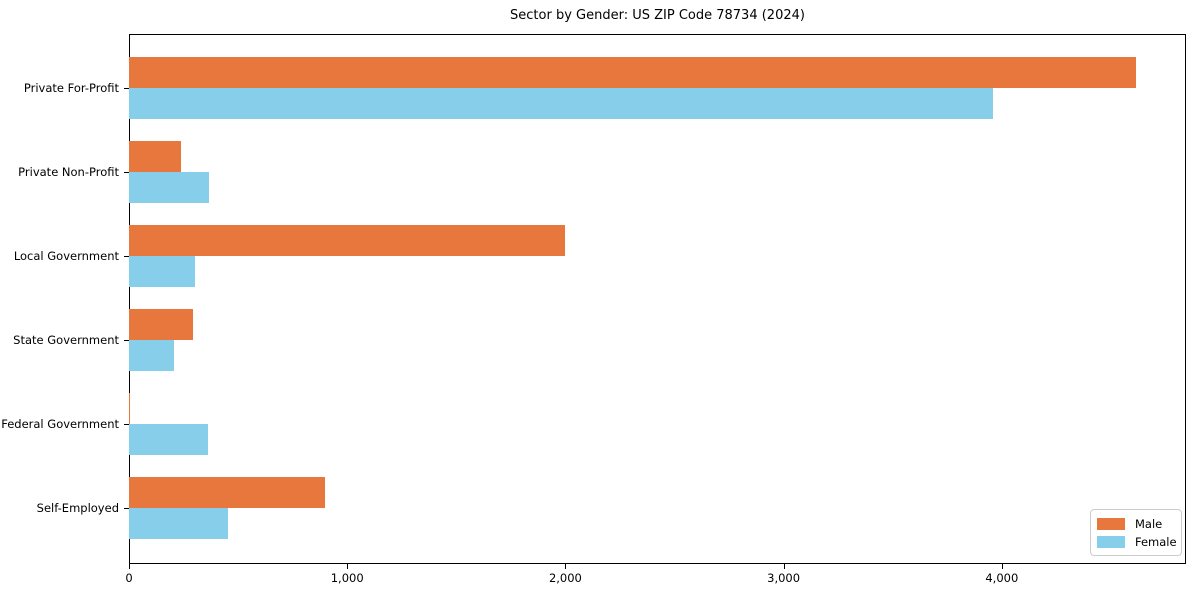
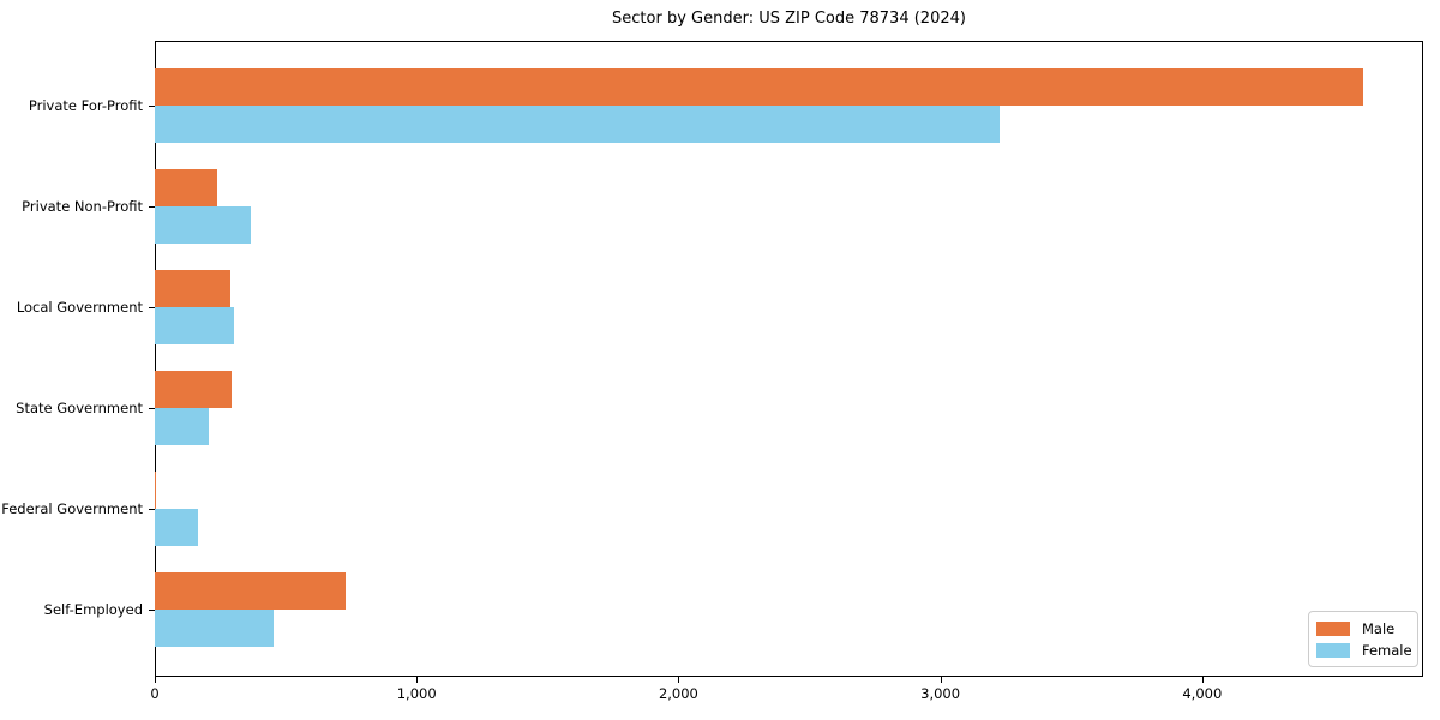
Female/Private For-Profit: 3960 -> 3230
Male/Local Government: 2000 -> 290
Female/Federal Government: 360 -> 160
Male/Self-Employed: 900 -> 730
